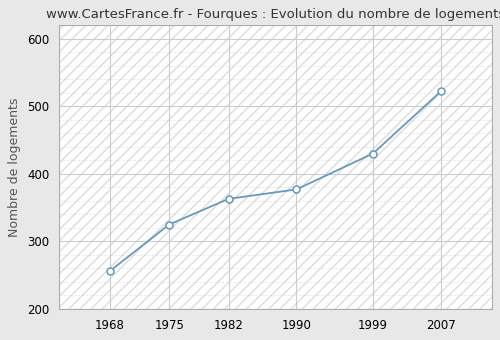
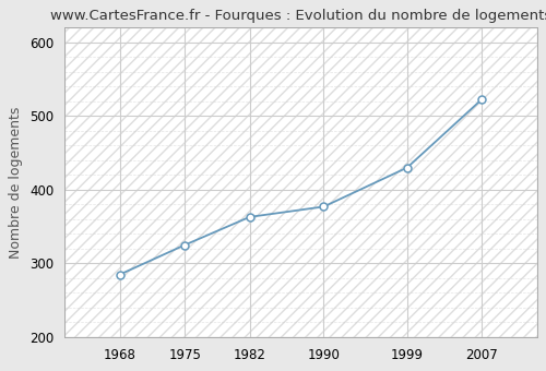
1968: 256 -> 285
